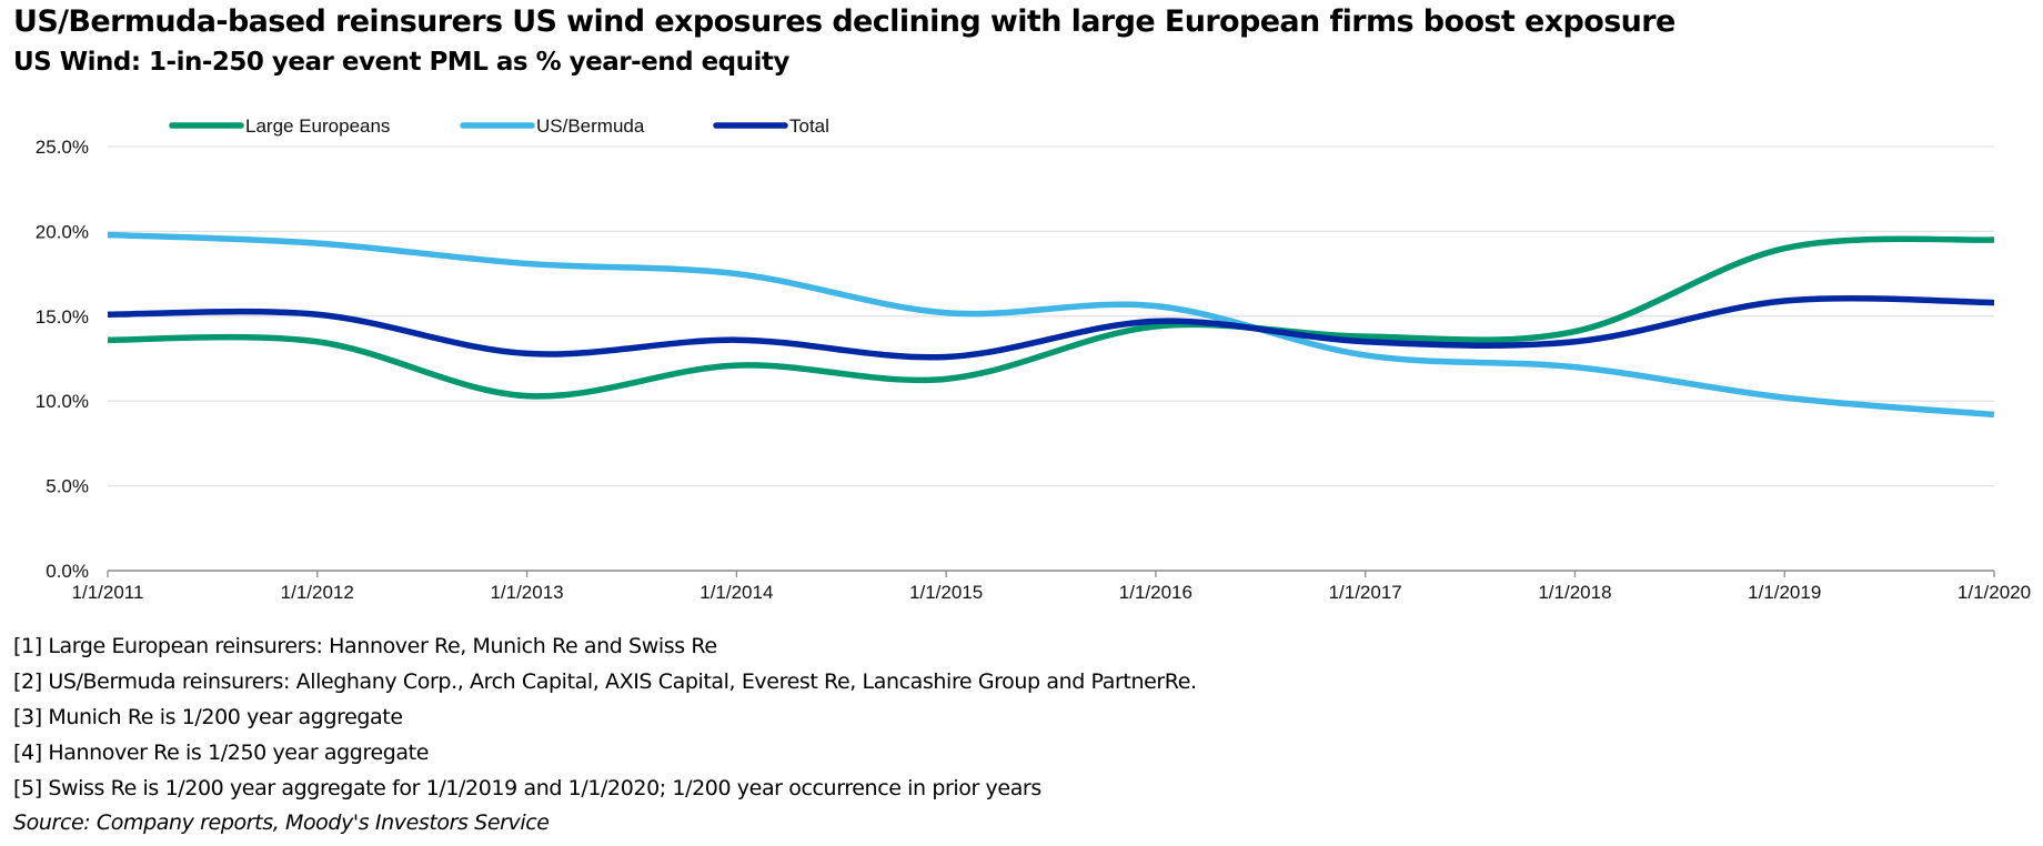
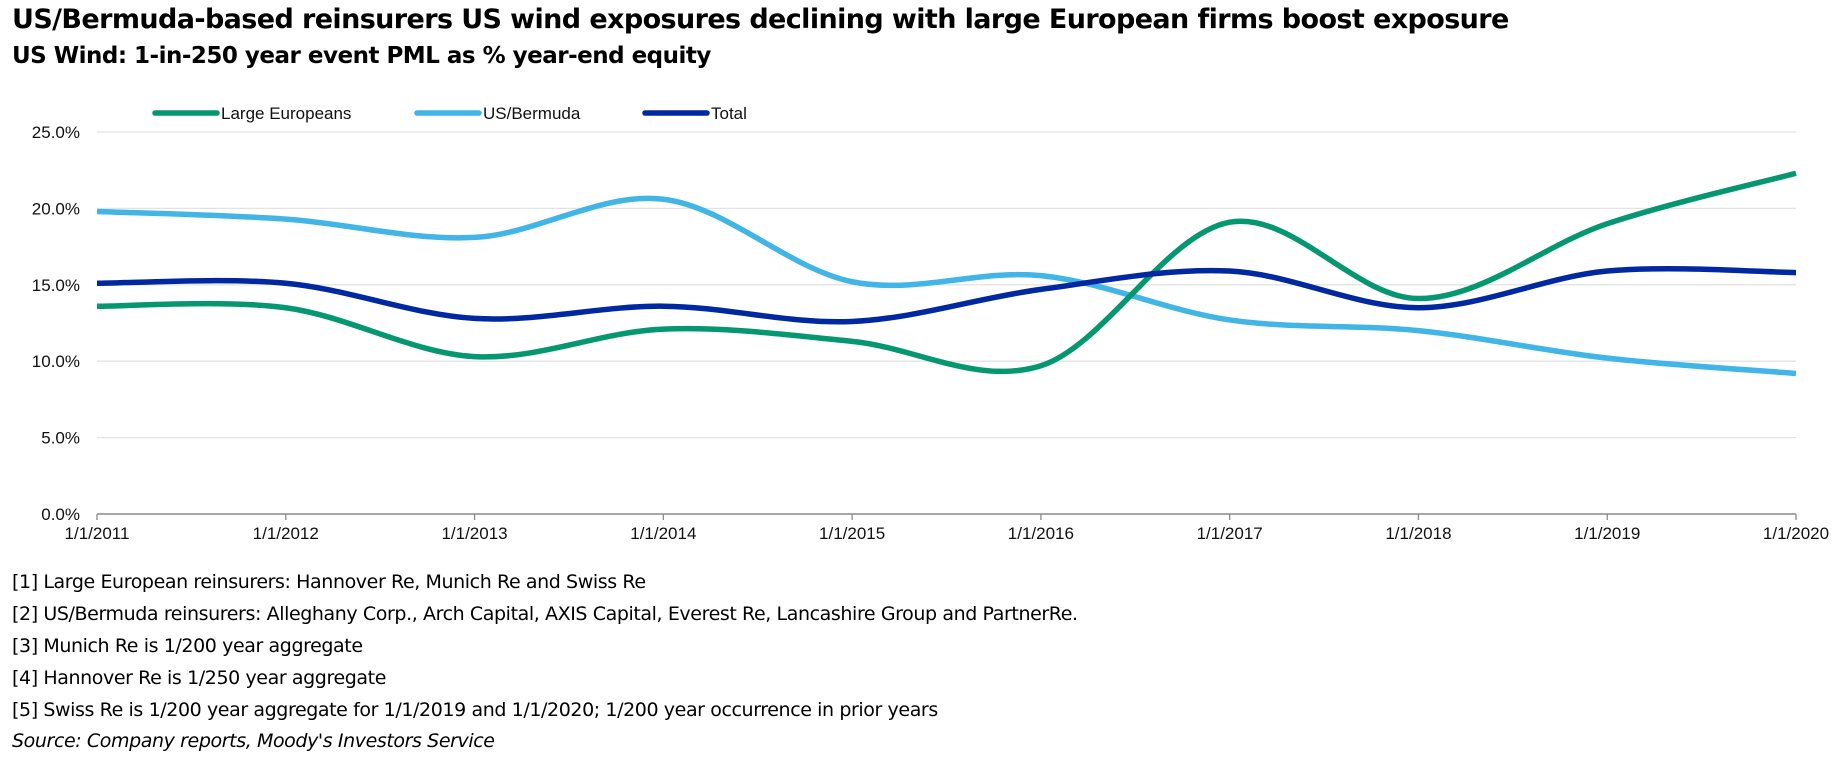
US/Bermuda/1/1/2014: 17.5% -> 20.6%
Large Europeans/1/1/2016: 14.4% -> 9.7%
Large Europeans/1/1/2017: 13.8% -> 19.1%
Total/1/1/2017: 13.5% -> 15.9%
Large Europeans/1/1/2020: 19.5% -> 22.3%
